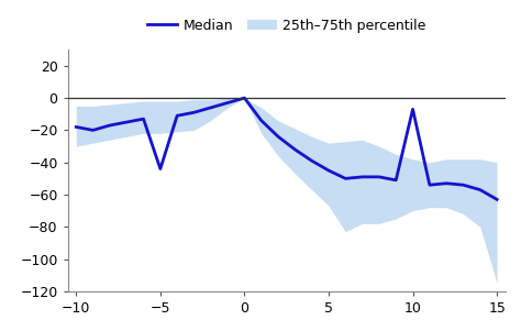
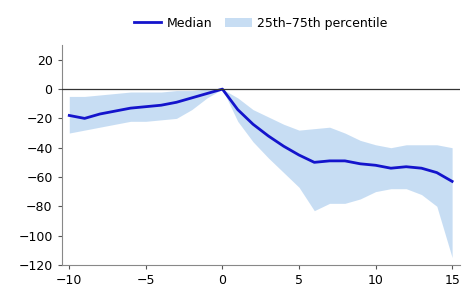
Median/−5: -44 -> -12
Median/10: -7 -> -52
